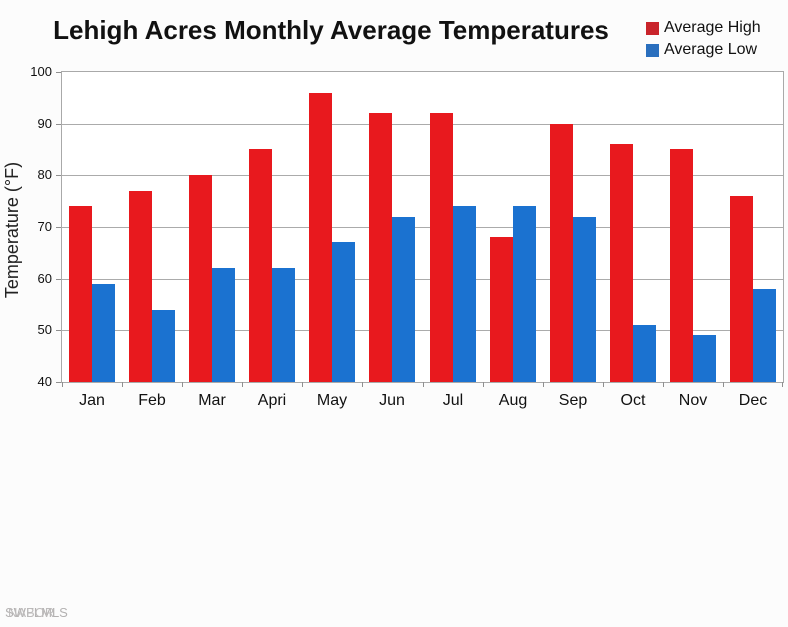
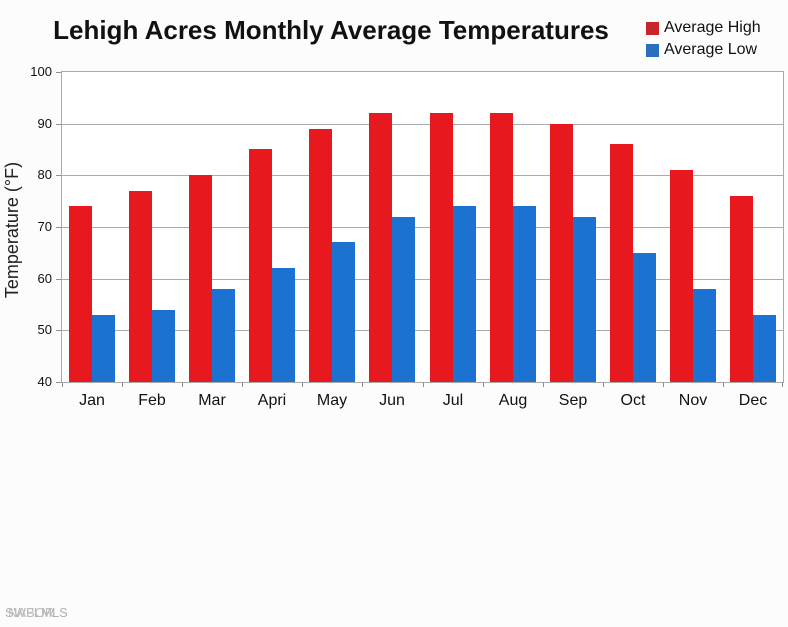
Average Low/Jan: 59 -> 53
Average Low/Mar: 62 -> 58
Average High/May: 96 -> 89
Average High/Aug: 68 -> 92
Average Low/Oct: 51 -> 65
Average High/Nov: 85 -> 81
Average Low/Nov: 49 -> 58
Average Low/Dec: 58 -> 53
